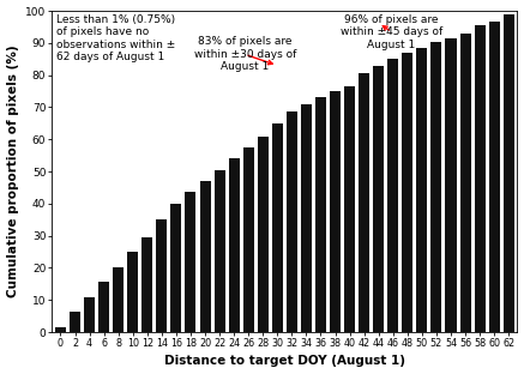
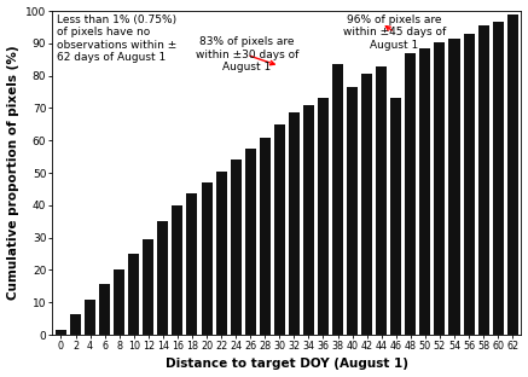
38: 75.0 -> 83.5
46: 85.0 -> 73.0
